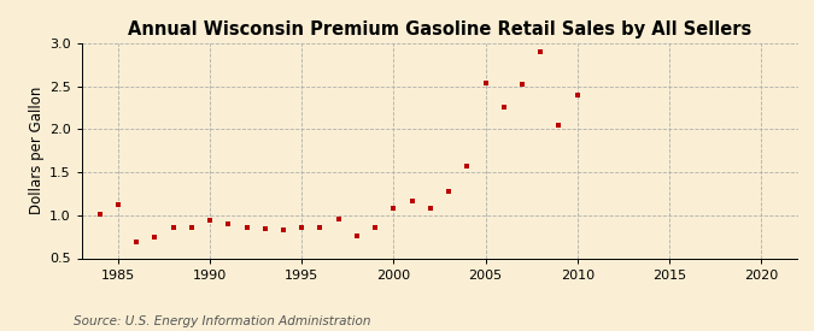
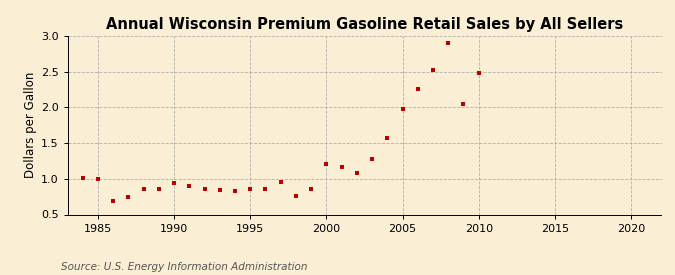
1985: 1.12 -> 1.00
2000: 1.08 -> 1.21
2005: 2.54 -> 1.97
2010: 2.40 -> 2.48
